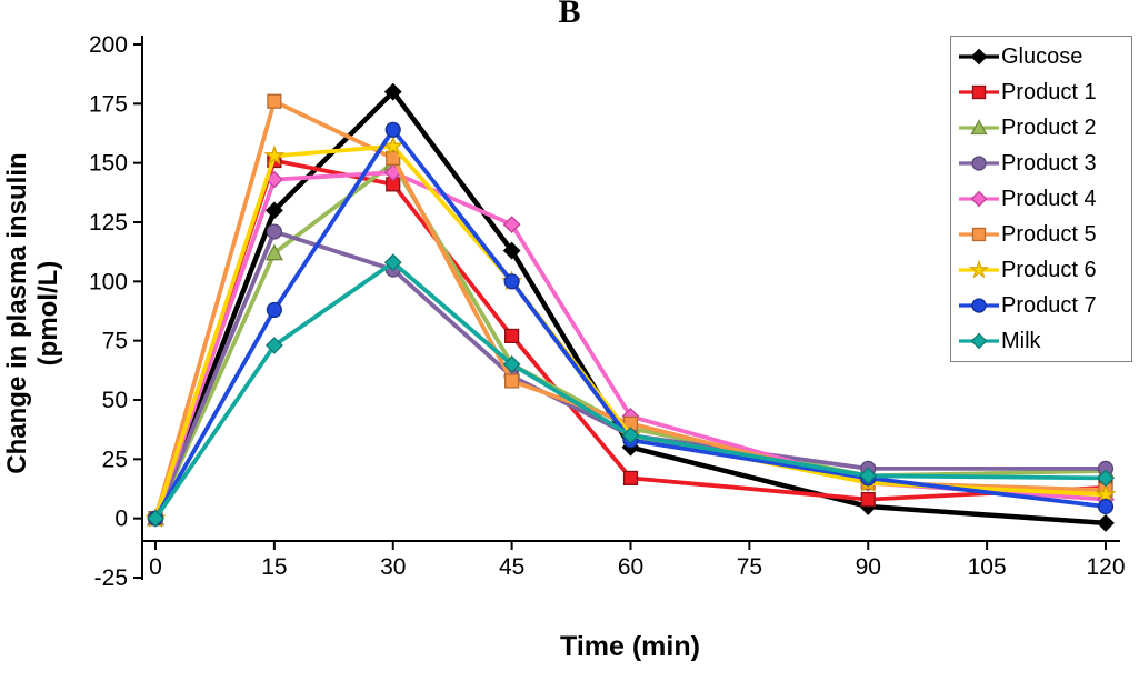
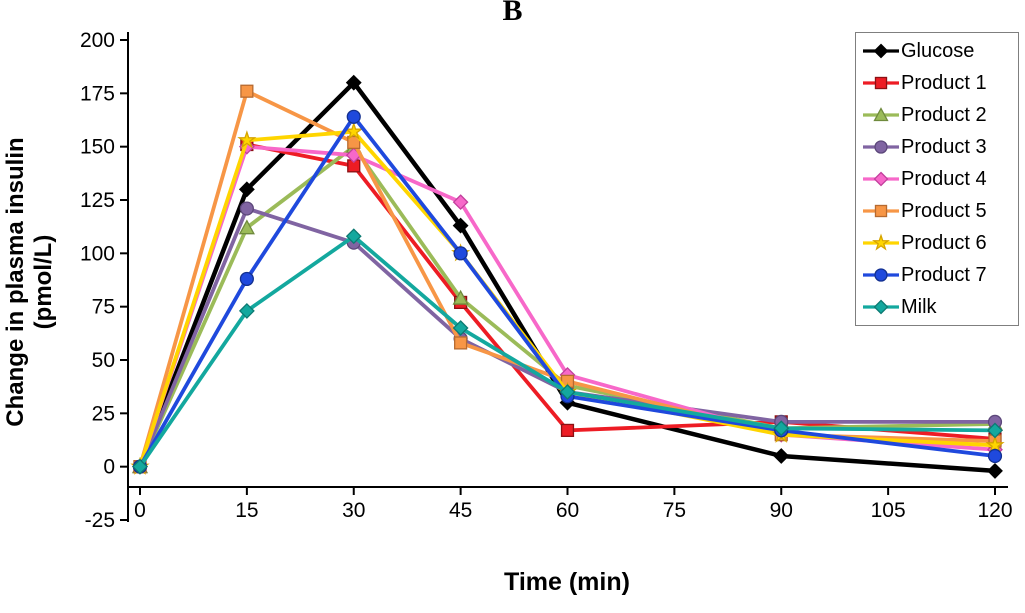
Product 4/15: 143 -> 150
Product 2/45: 65 -> 79
Product 1/90: 8 -> 21
